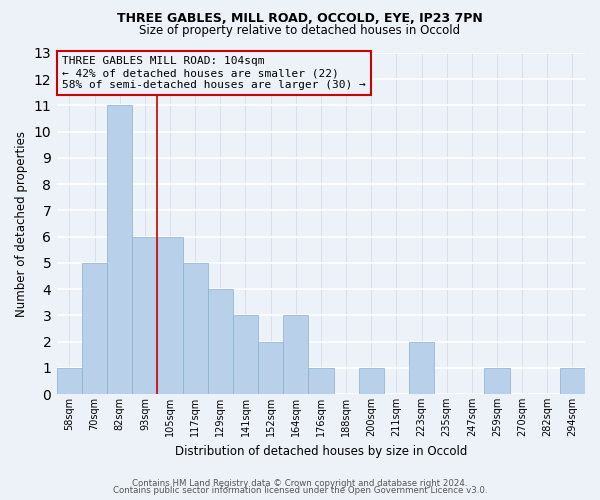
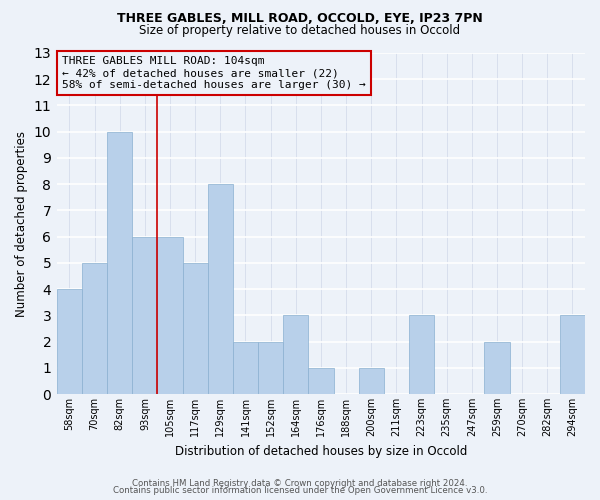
58sqm: 1 -> 4
82sqm: 11 -> 10
129sqm: 4 -> 8
141sqm: 3 -> 2
223sqm: 2 -> 3
259sqm: 1 -> 2
294sqm: 1 -> 3
